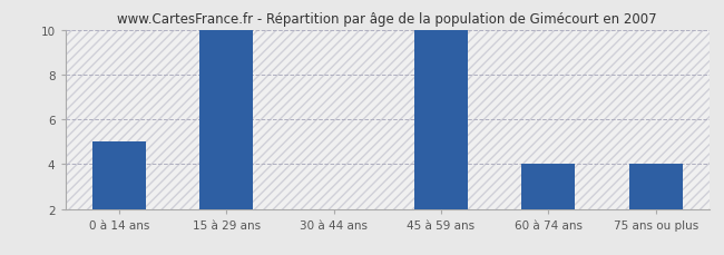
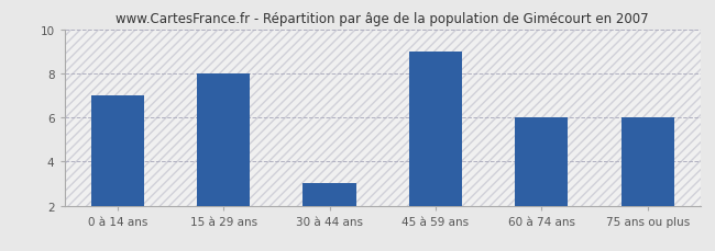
0 à 14 ans: 5 -> 7
15 à 29 ans: 10 -> 8
30 à 44 ans: 2 -> 3
45 à 59 ans: 10 -> 9
60 à 74 ans: 4 -> 6
75 ans ou plus: 4 -> 6
